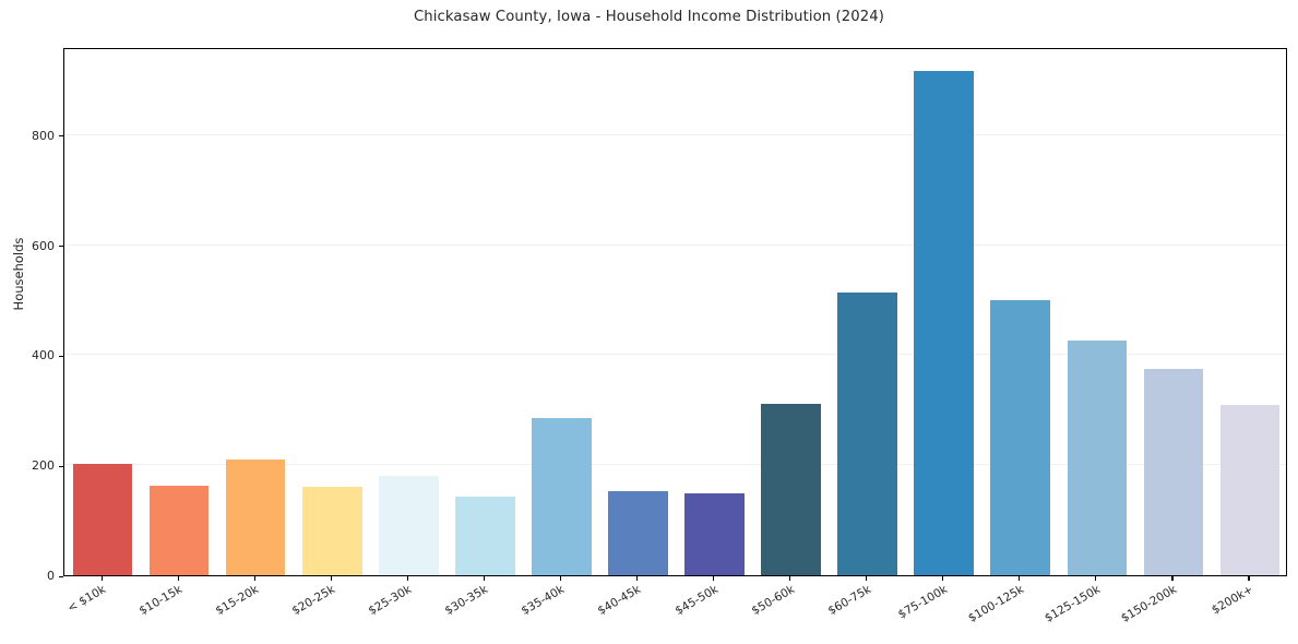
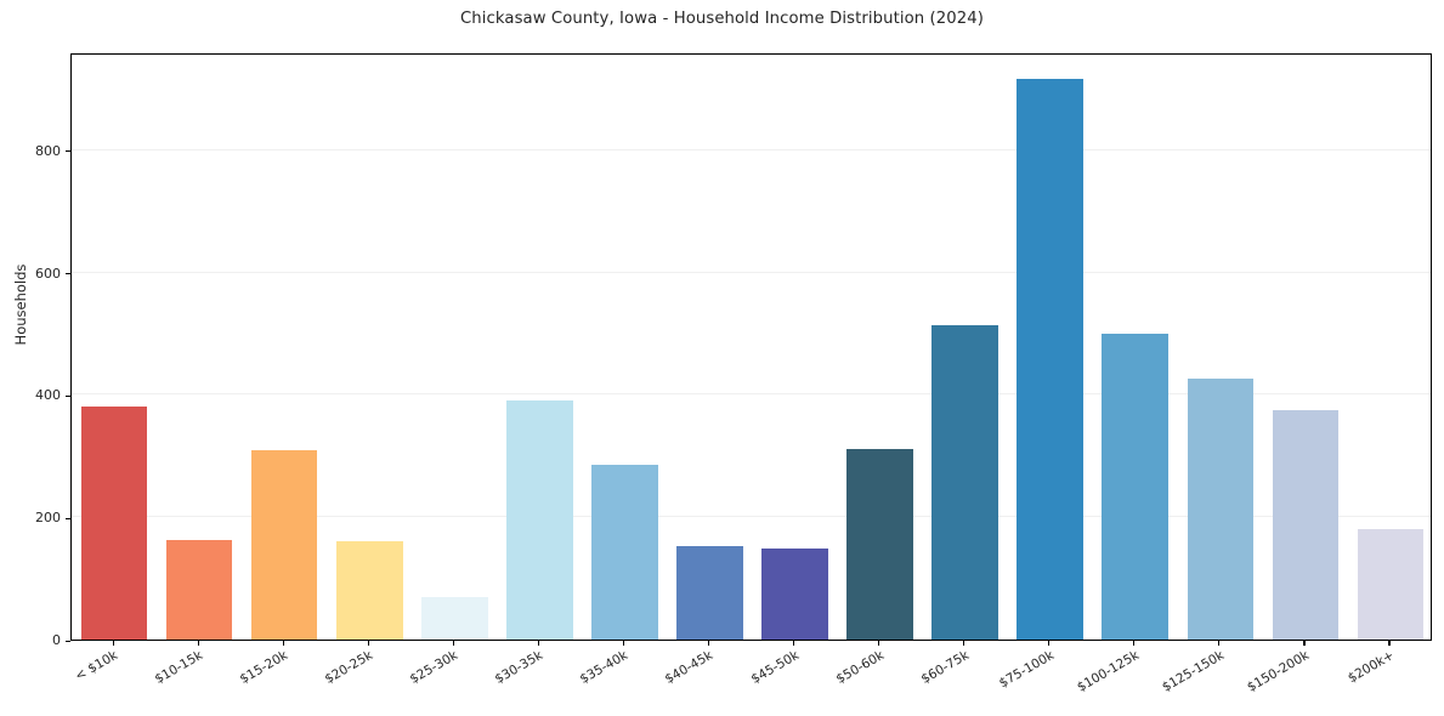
< $10k: 200 -> 380
$15-20k: 210 -> 310
$25-30k: 180 -> 70
$30-35k: 140 -> 390
$200k+: 310 -> 180
